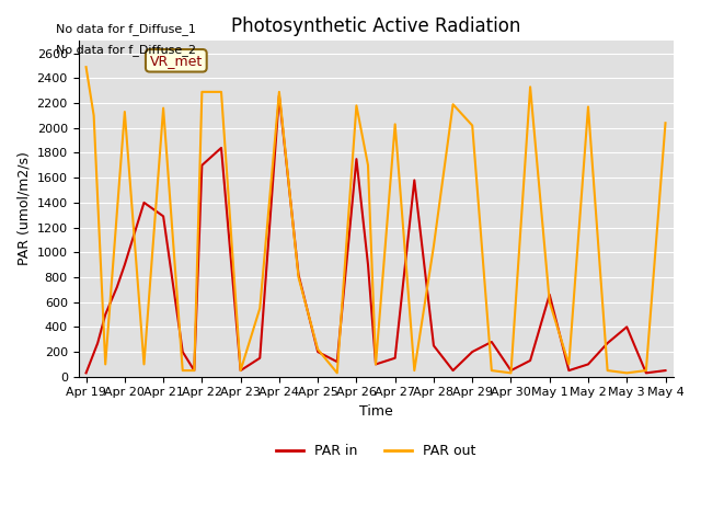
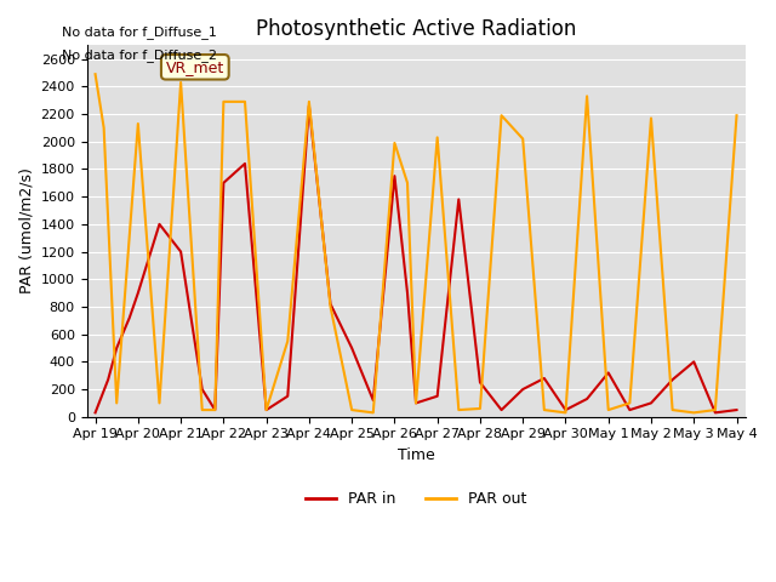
PAR in/Apr 21: 1290 -> 1200
PAR out/Apr 21: 2160 -> 2430
PAR in/Apr 25: 200 -> 500
PAR out/Apr 25: 220 -> 50
PAR out/Apr 26: 2180 -> 1990
PAR out/Apr 28: 1050 -> 60
PAR in/May 1: 660 -> 320
PAR out/May 1: 600 -> 50
PAR out/May 4: 2040 -> 2190
